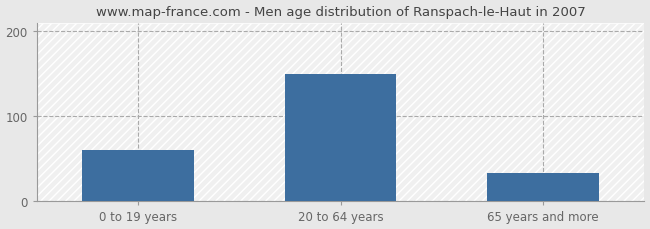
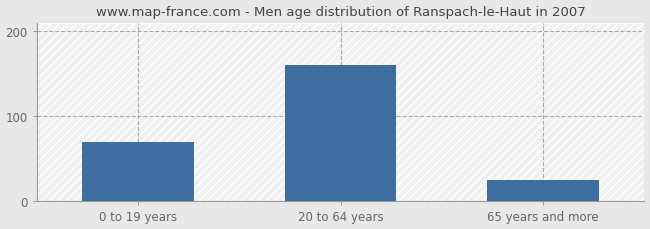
0 to 19 years: 60 -> 70
20 to 64 years: 150 -> 160
65 years and more: 34 -> 25
